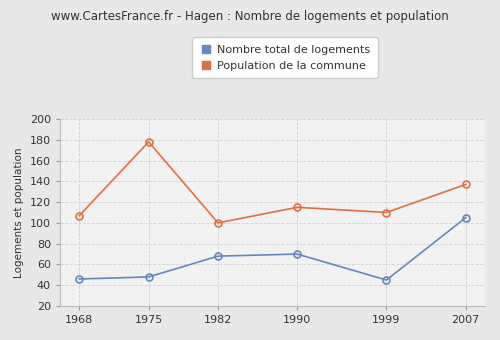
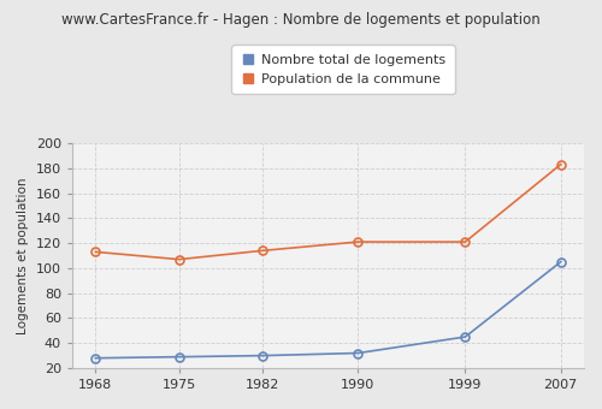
Nombre total de logements/1968: 46 -> 28
Population de la commune/1968: 107 -> 113
Nombre total de logements/1975: 48 -> 29
Population de la commune/1975: 178 -> 107
Nombre total de logements/1982: 68 -> 30
Population de la commune/1982: 100 -> 114
Nombre total de logements/1990: 70 -> 32
Population de la commune/1990: 115 -> 121
Population de la commune/1999: 110 -> 121
Population de la commune/2007: 137 -> 183
